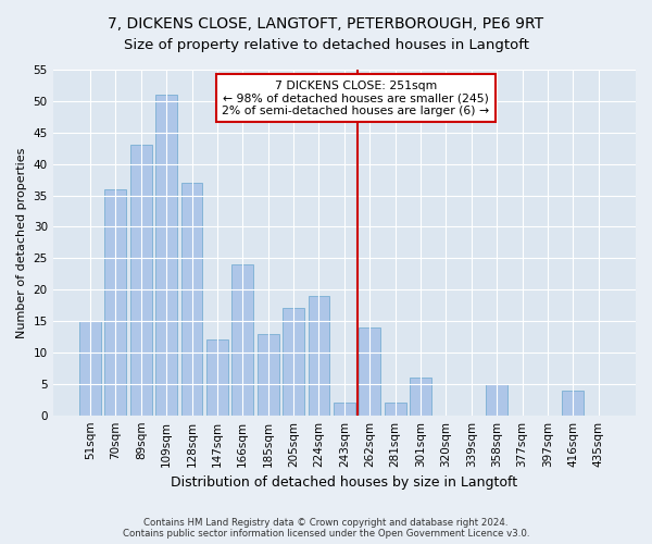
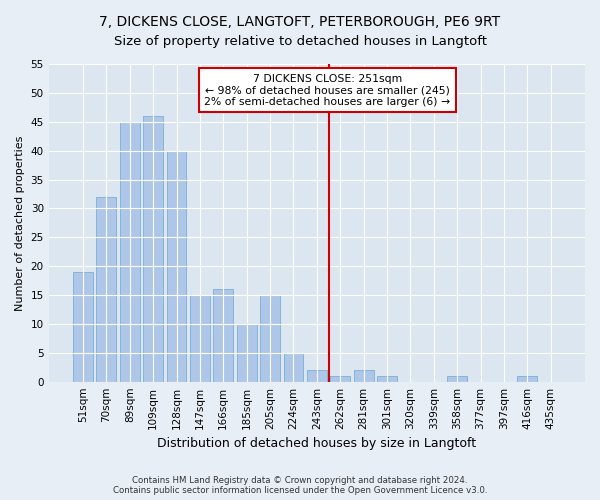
51sqm: 15 -> 19
70sqm: 36 -> 32
89sqm: 43 -> 45
109sqm: 51 -> 46
128sqm: 37 -> 40
147sqm: 12 -> 15
166sqm: 24 -> 16
185sqm: 13 -> 10
205sqm: 17 -> 15
224sqm: 19 -> 5
262sqm: 14 -> 1
301sqm: 6 -> 1
358sqm: 5 -> 1
416sqm: 4 -> 1
